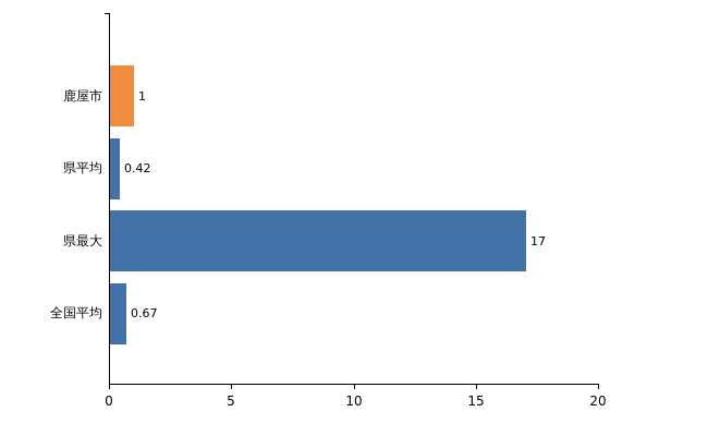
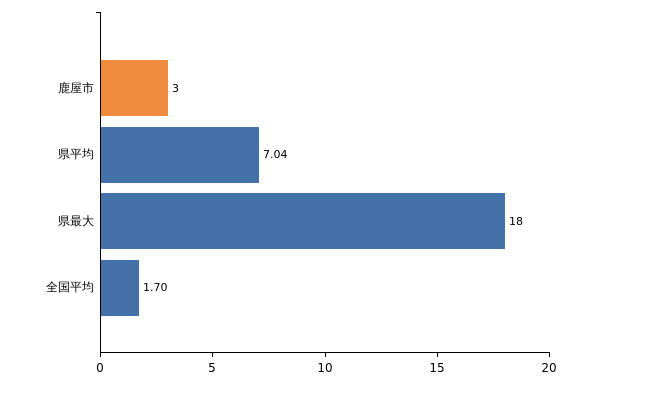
鹿屋市: 1 -> 3
県平均: 0.42 -> 7.04
県最大: 17 -> 18
全国平均: 0.67 -> 1.70
